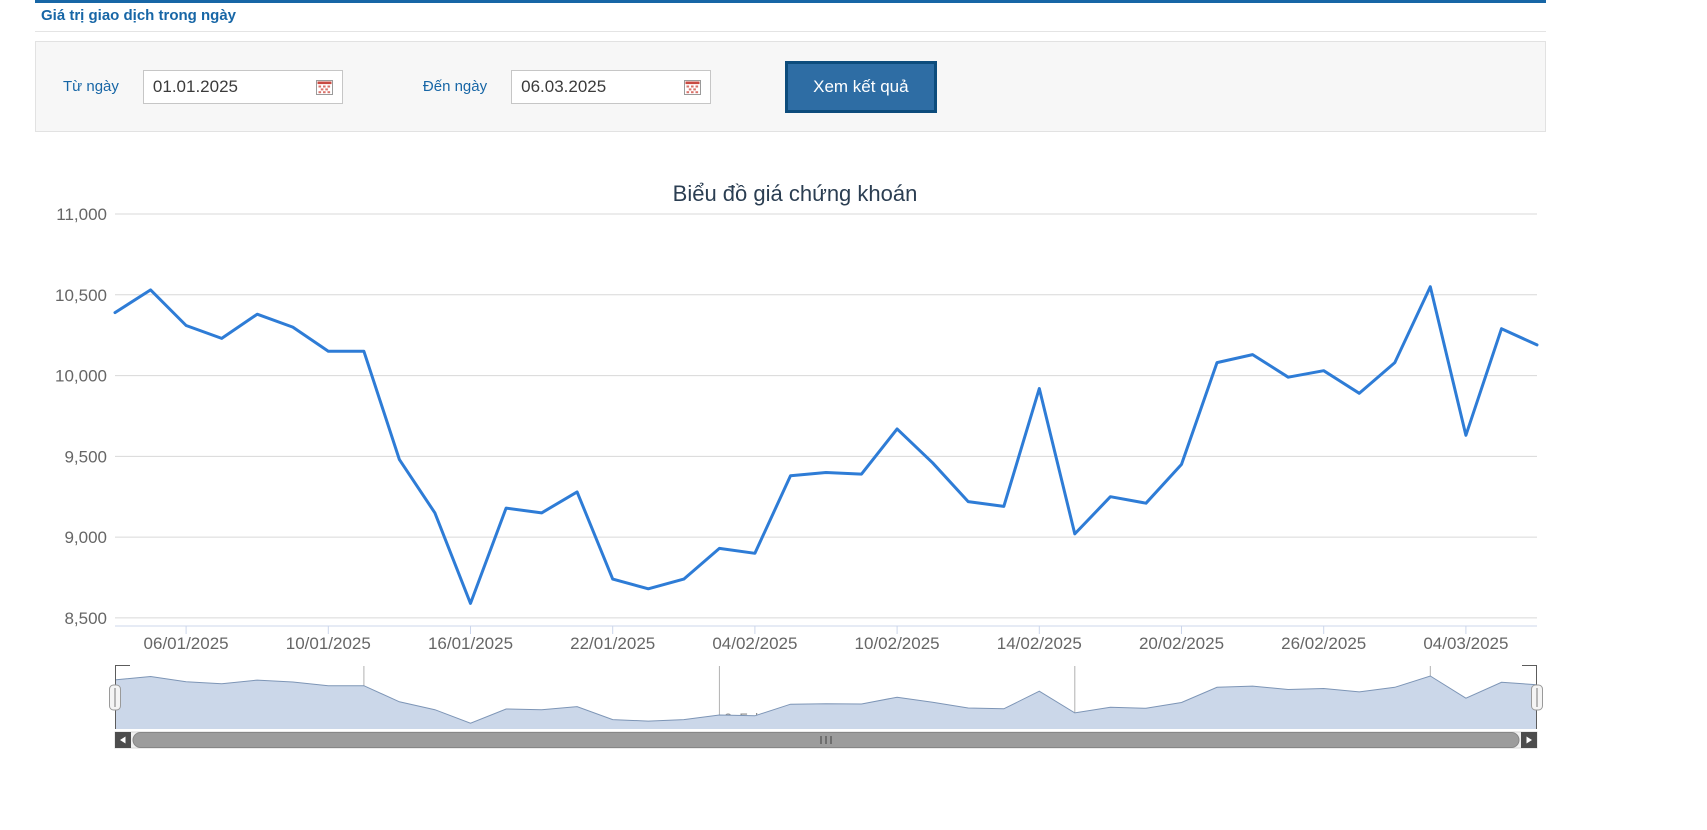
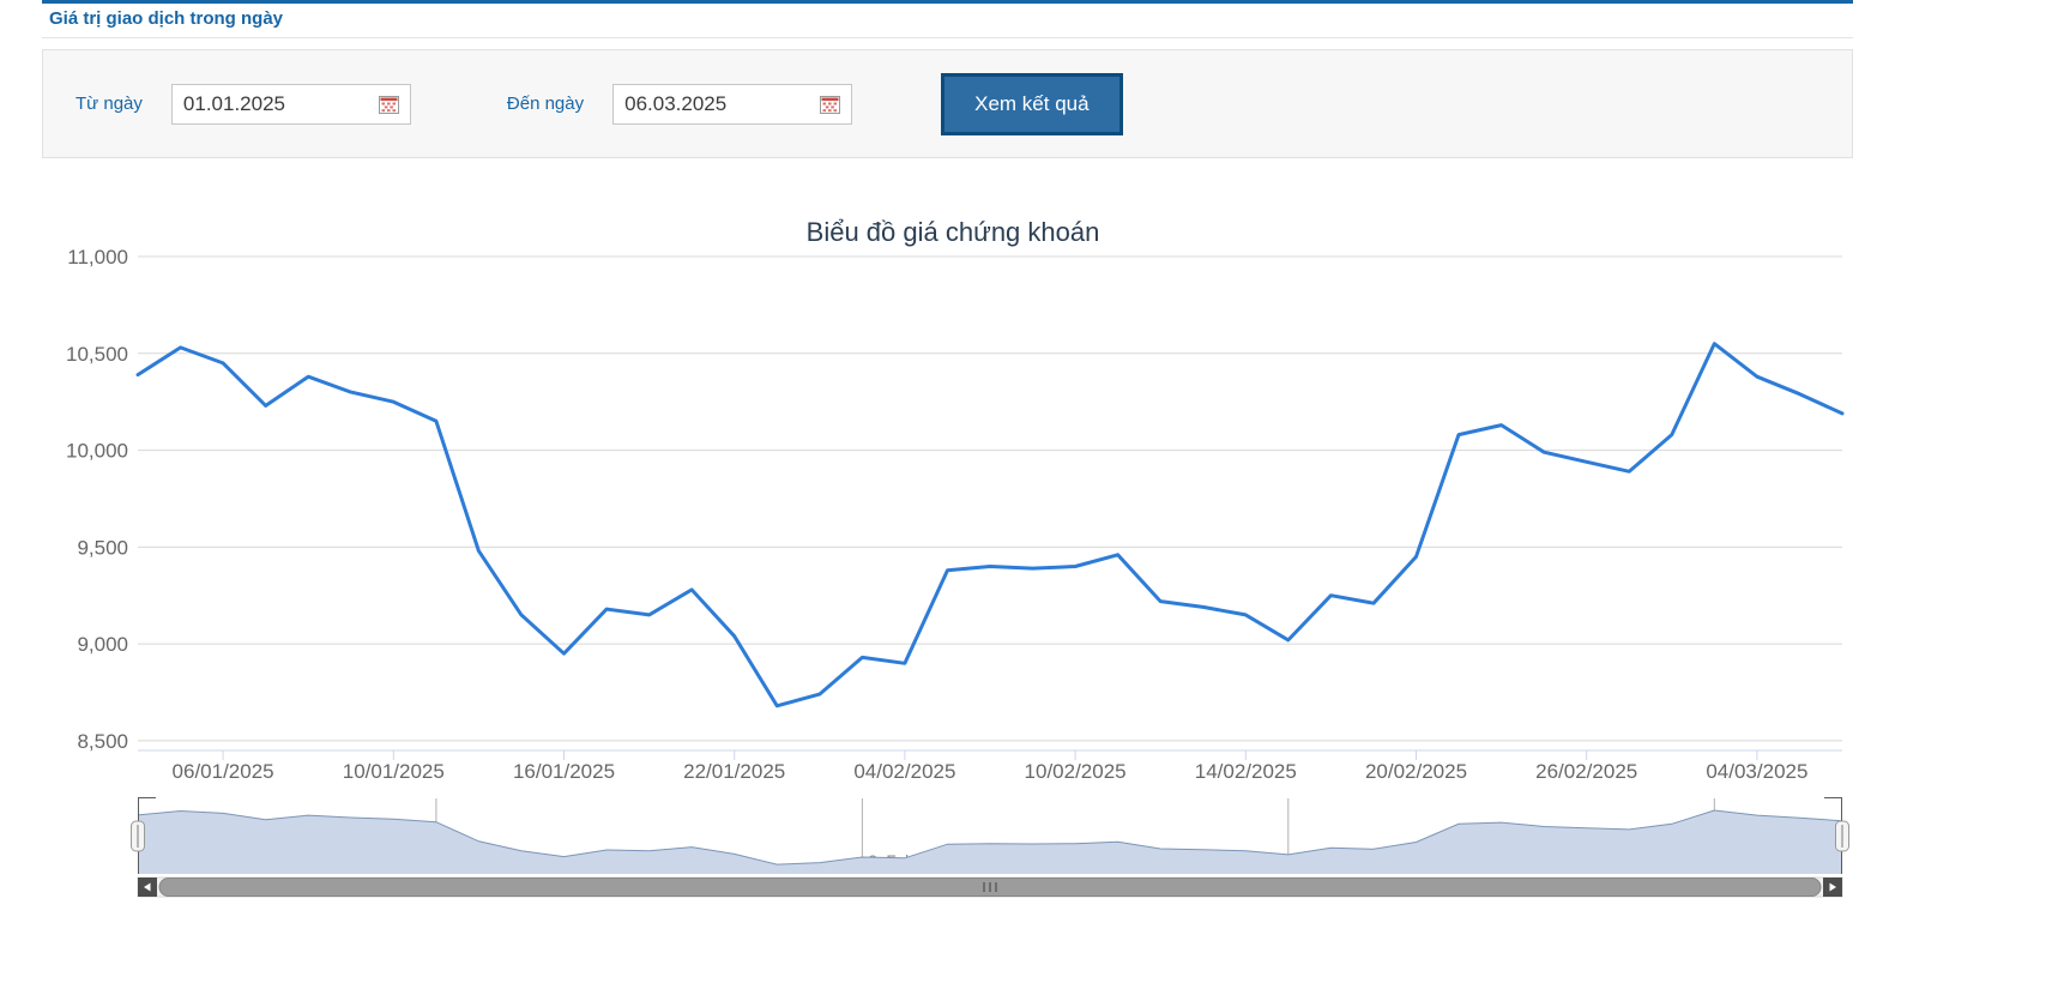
06/01/2025: 10310 -> 10450
10/01/2025: 10150 -> 10250
16/01/2025: 8590 -> 8950
22/01/2025: 8740 -> 9040
10/02/2025: 9670 -> 9400
14/02/2025: 9920 -> 9150
26/02/2025: 10030 -> 9940
04/03/2025: 9630 -> 10380
